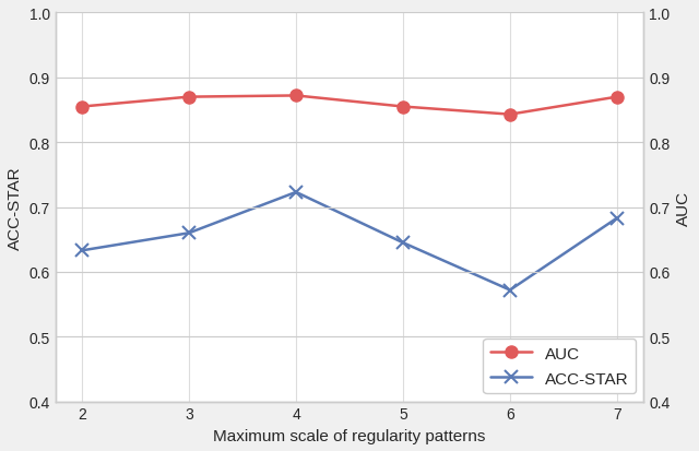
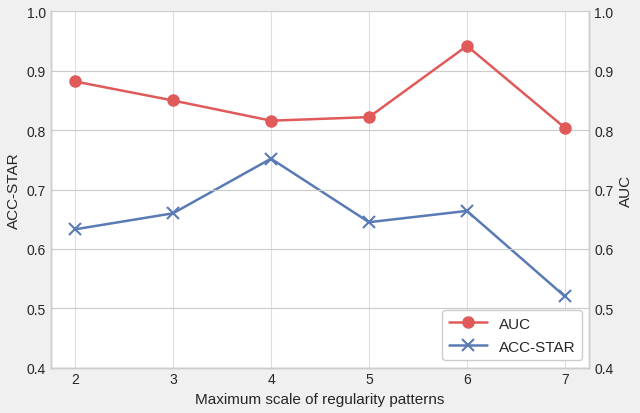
AUC/2: 0.855 -> 0.882
AUC/3: 0.870 -> 0.850
AUC/4: 0.872 -> 0.816
ACC-STAR/4: 0.723 -> 0.752
AUC/5: 0.855 -> 0.822
AUC/6: 0.843 -> 0.942
ACC-STAR/6: 0.572 -> 0.664
AUC/7: 0.870 -> 0.804
ACC-STAR/7: 0.683 -> 0.520
